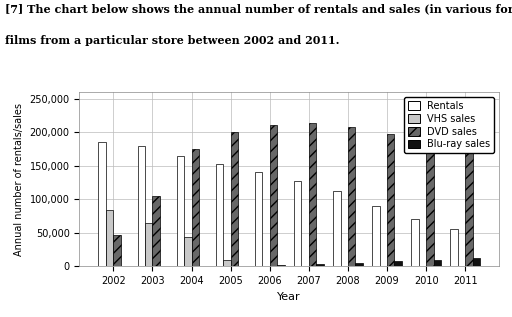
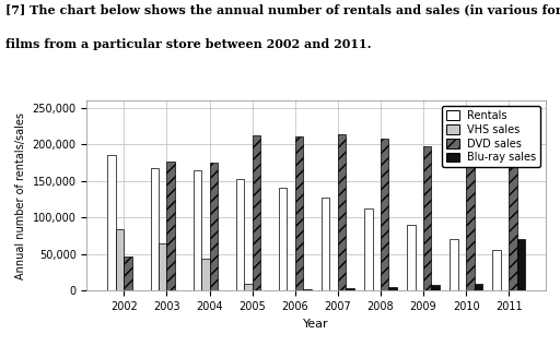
Rentals/2003: 180,000 -> 168,000
DVD sales/2003: 105,000 -> 176,000
DVD sales/2005: 200,000 -> 212,000
Blu-ray sales/2011: 13,000 -> 70,000
